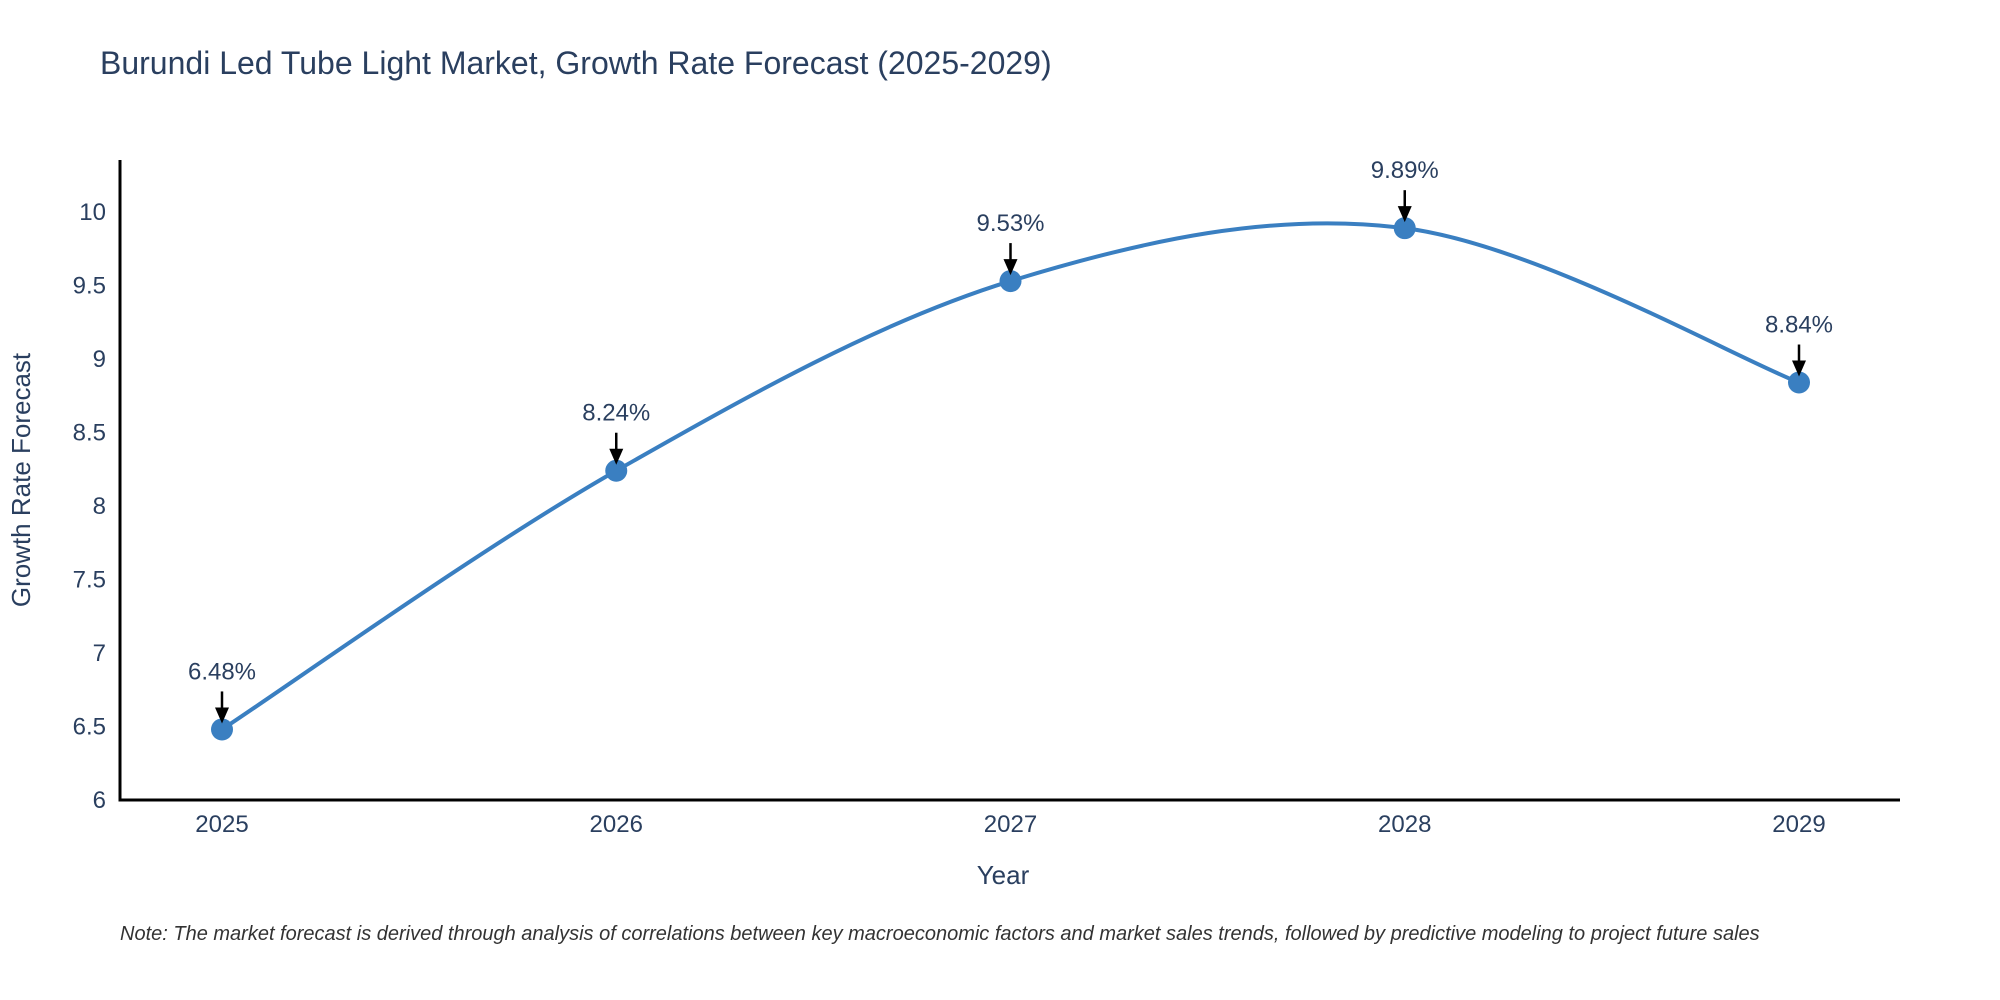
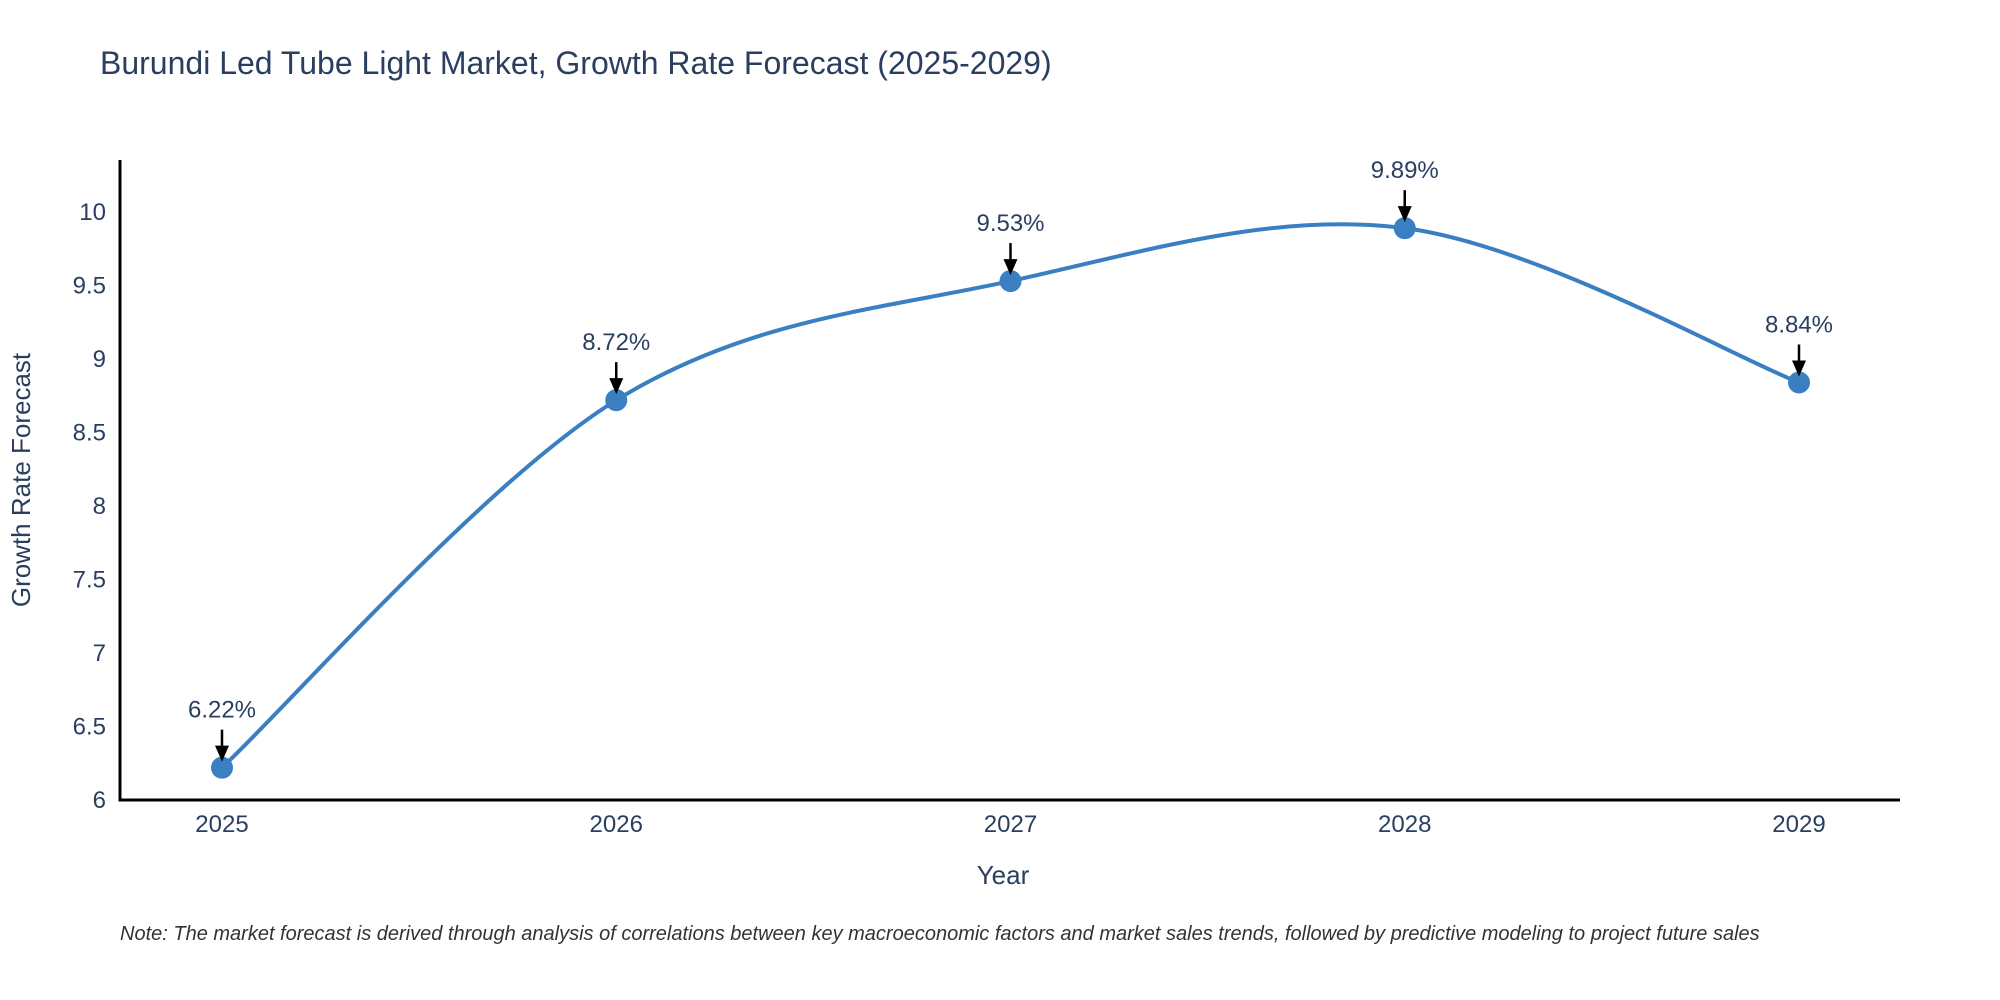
2025: 6.48% -> 6.22%
2026: 8.24% -> 8.72%
